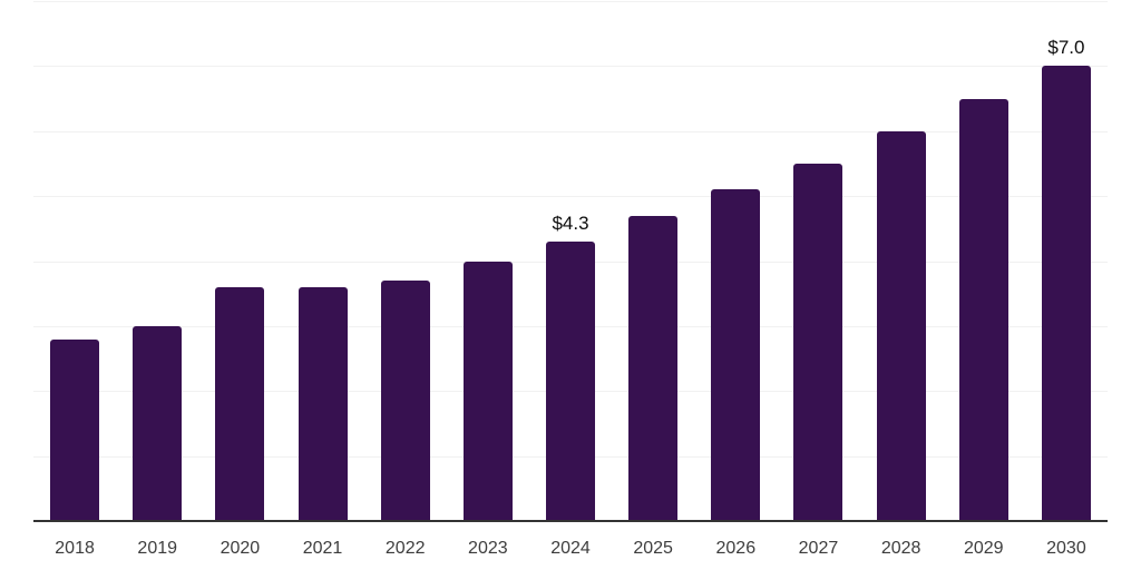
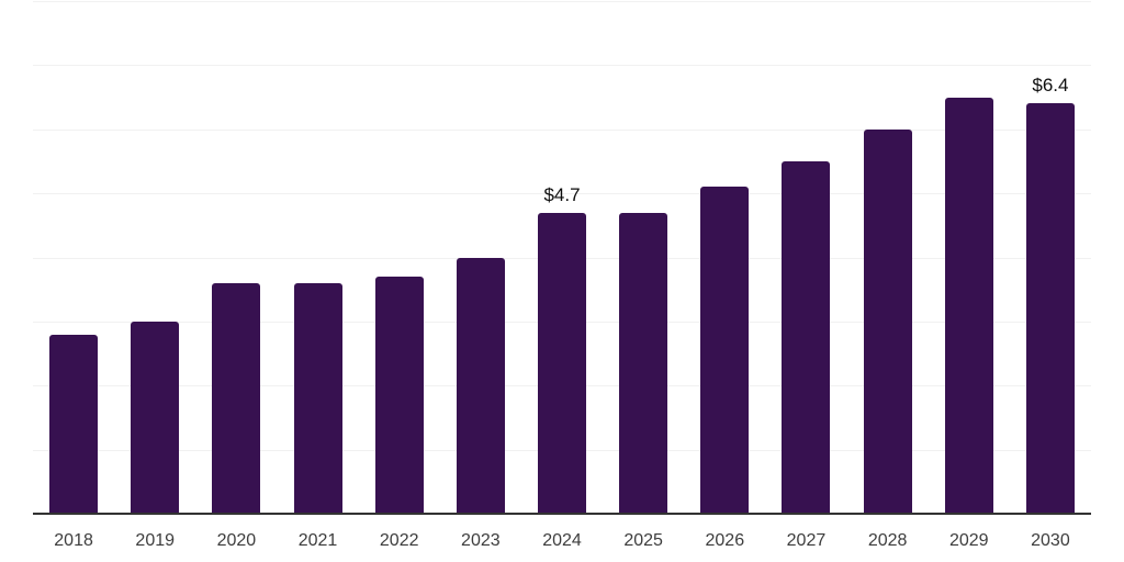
2024: $4.3 -> $4.7
2030: $7.0 -> $6.4
